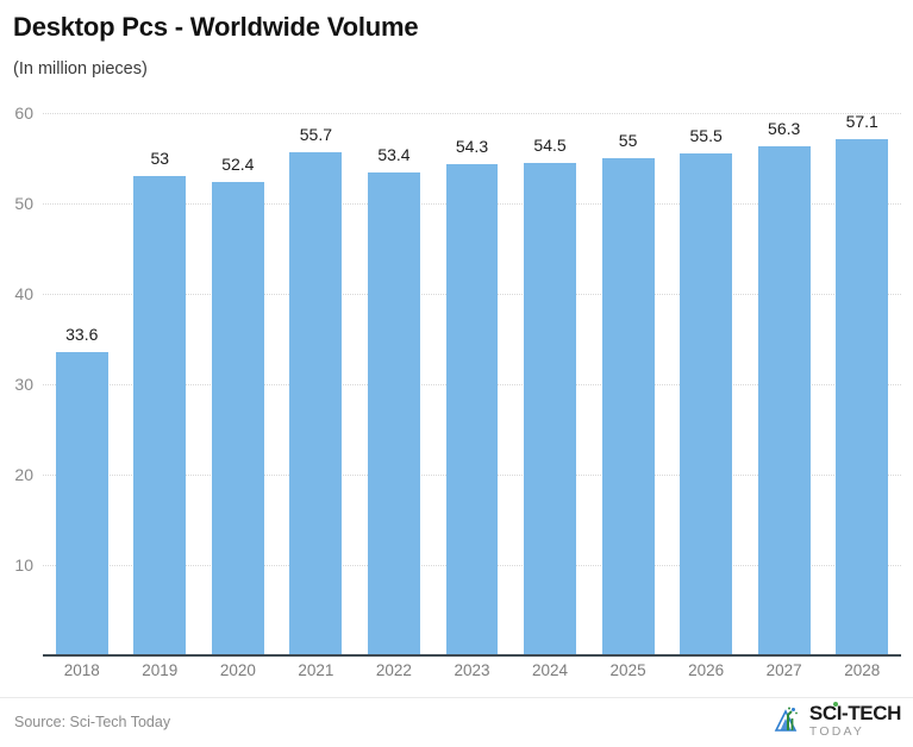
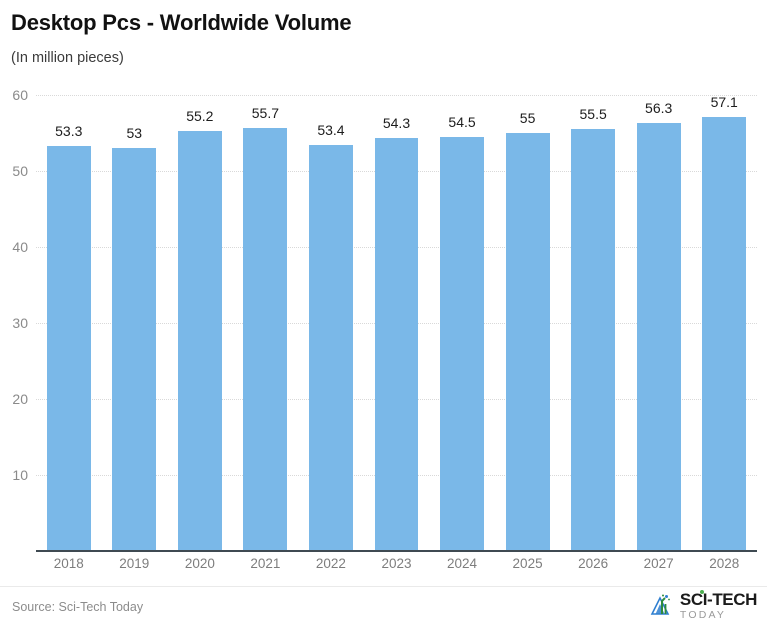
2018: 33.6 -> 53.3
2020: 52.4 -> 55.2
